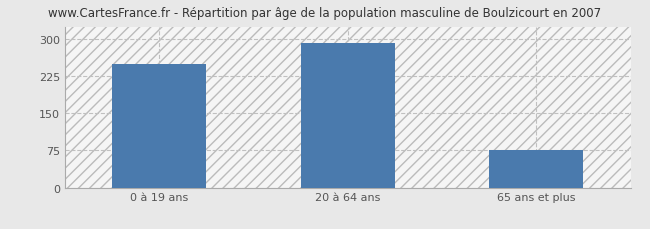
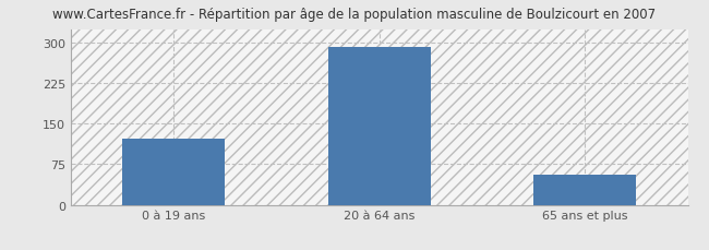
0 à 19 ans: 250 -> 122
65 ans et plus: 75 -> 55
